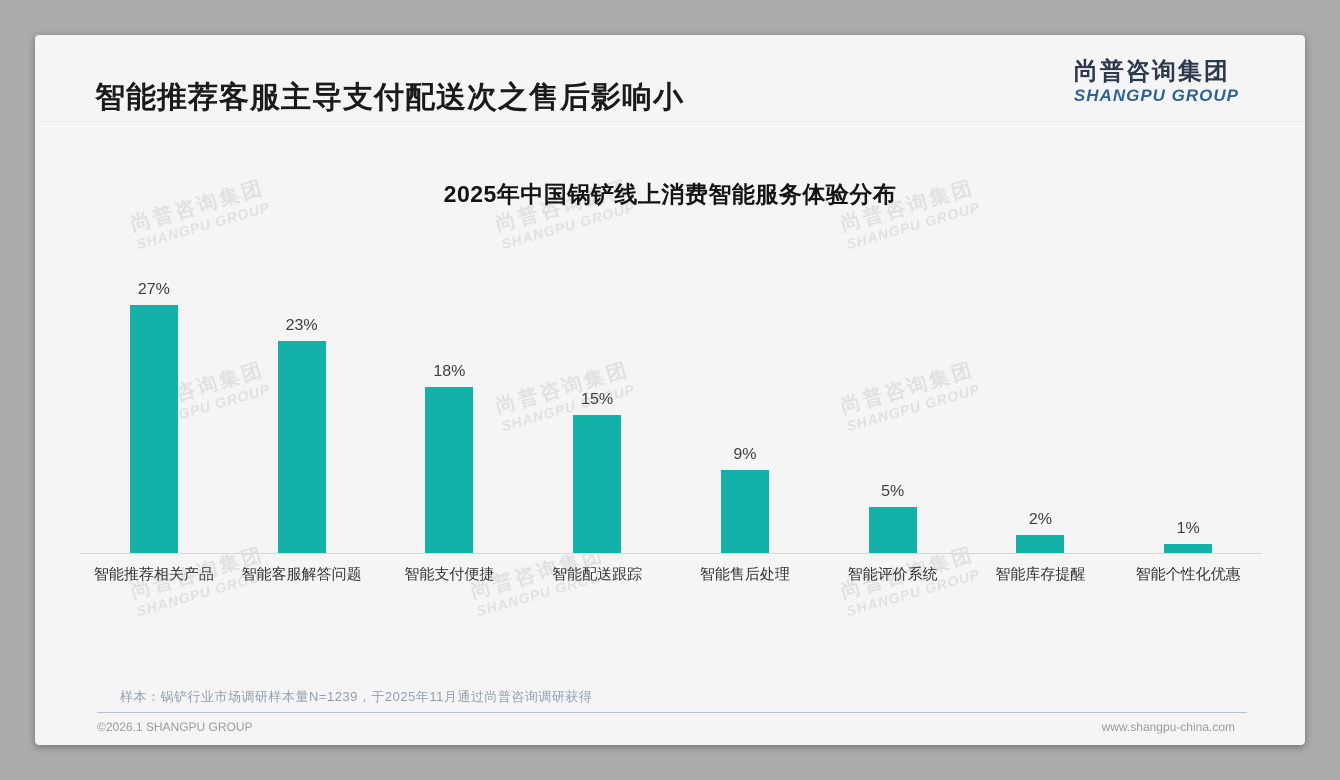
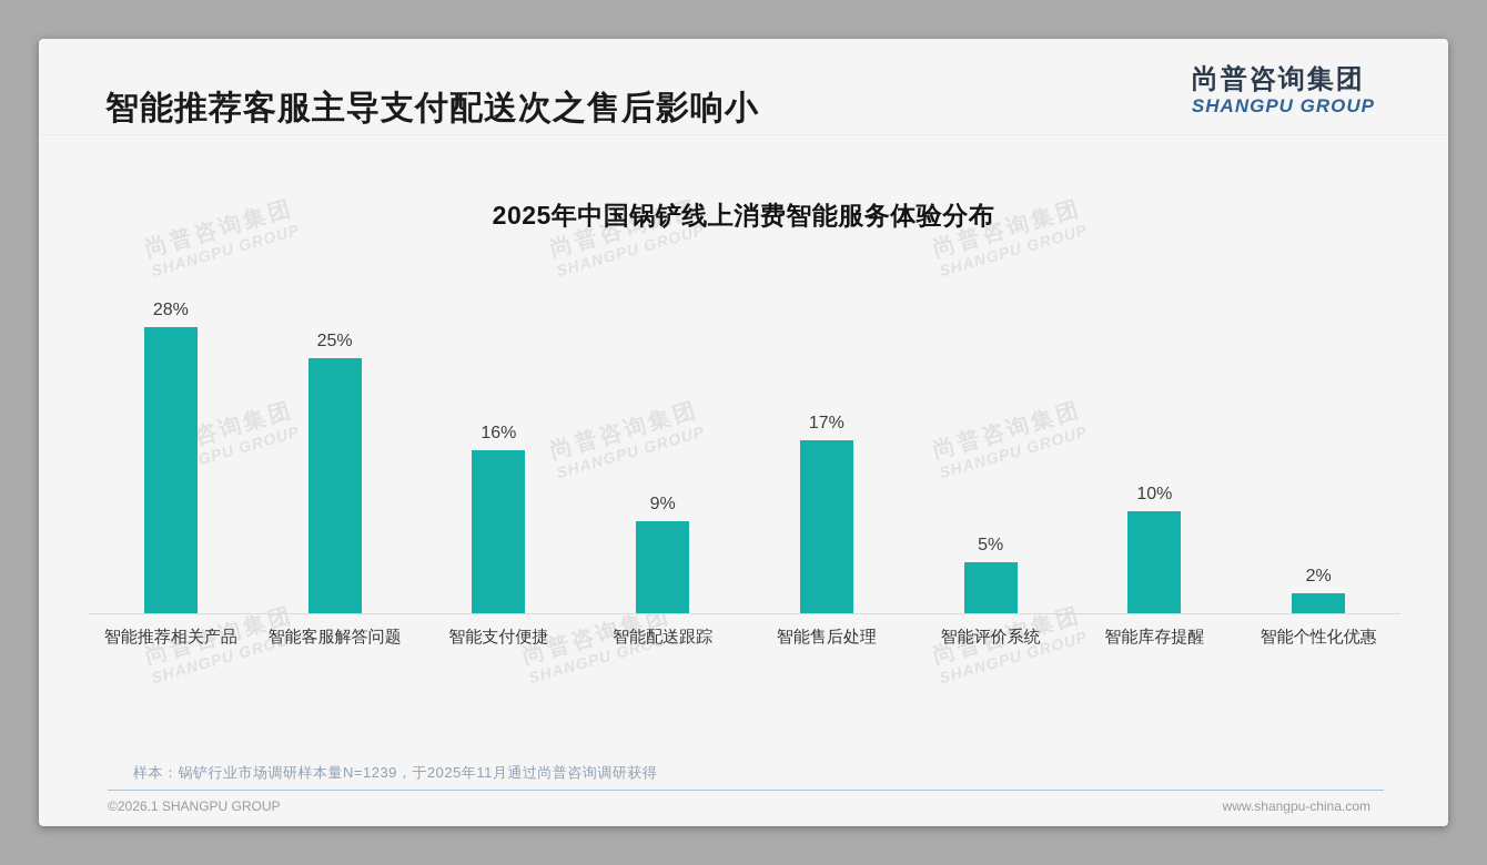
智能推荐相关产品: 27% -> 28%
智能客服解答问题: 23% -> 25%
智能支付便捷: 18% -> 16%
智能配送跟踪: 15% -> 9%
智能售后处理: 9% -> 17%
智能库存提醒: 2% -> 10%
智能个性化优惠: 1% -> 2%
